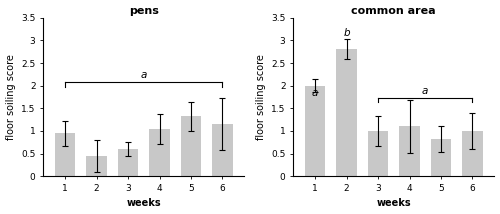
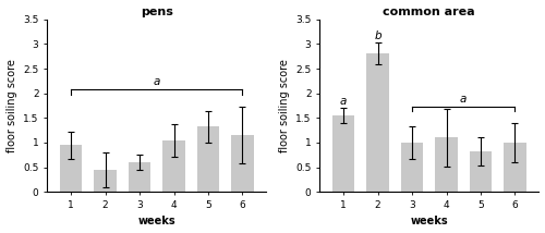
common area/1: 2.00 -> 1.55
